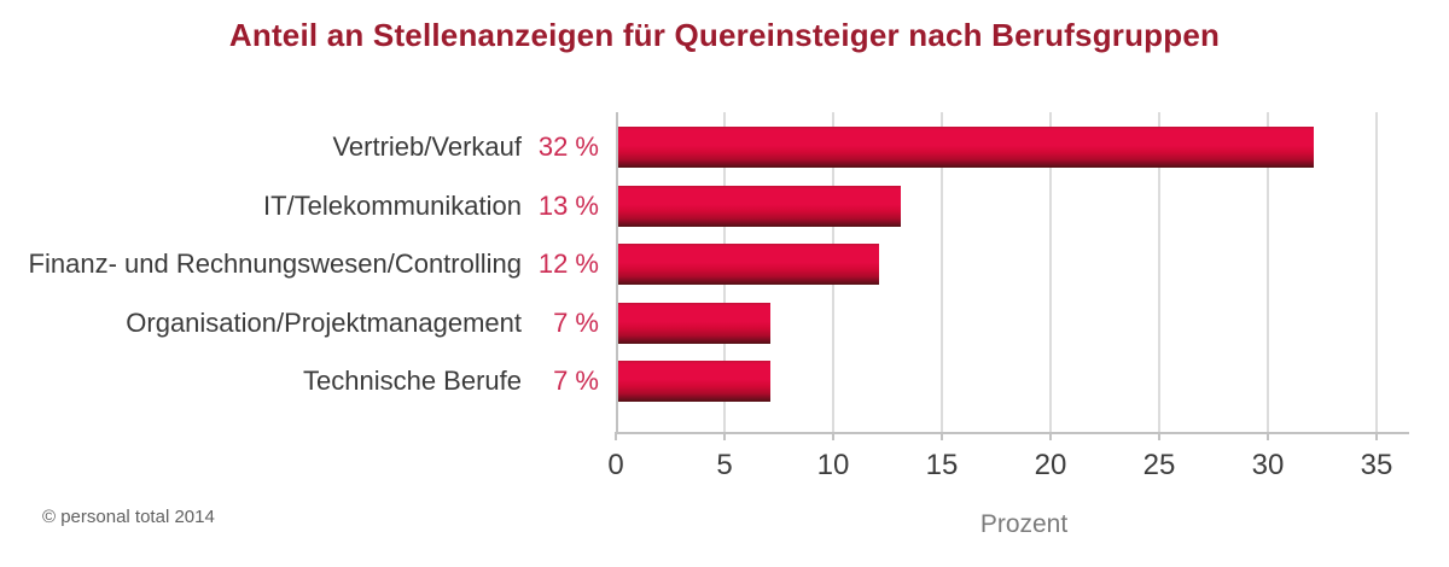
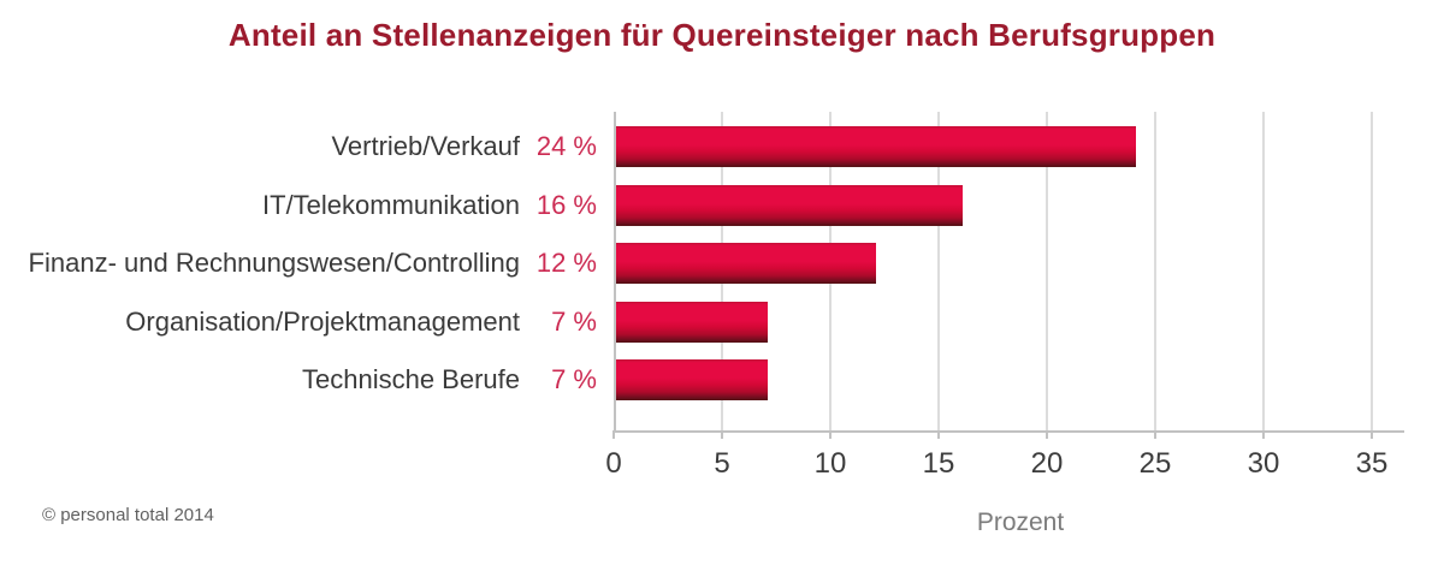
Vertrieb/Verkauf: 32 -> 24
IT/Telekommunikation: 13 -> 16
